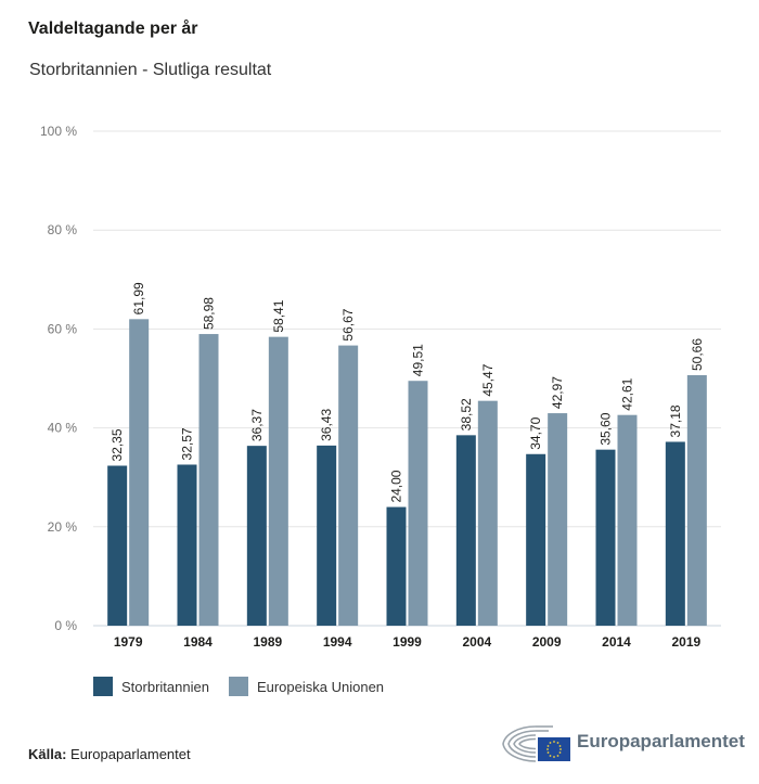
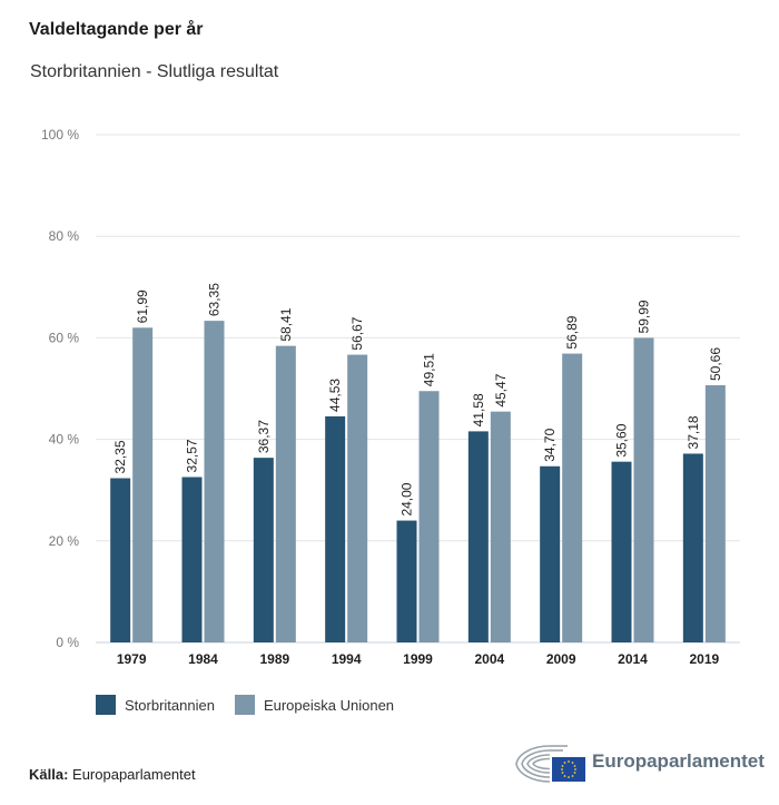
Europeiska Unionen/1984: 58,98 -> 63,35
Storbritannien/1994: 36,43 -> 44,53
Storbritannien/2004: 38,52 -> 41,58
Europeiska Unionen/2009: 42,97 -> 56,89
Europeiska Unionen/2014: 42,61 -> 59,99
